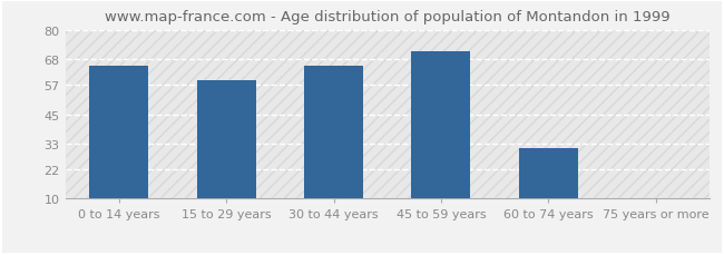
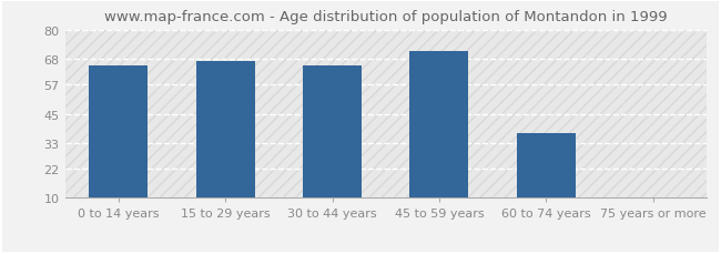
15 to 29 years: 59 -> 67
60 to 74 years: 31 -> 37
